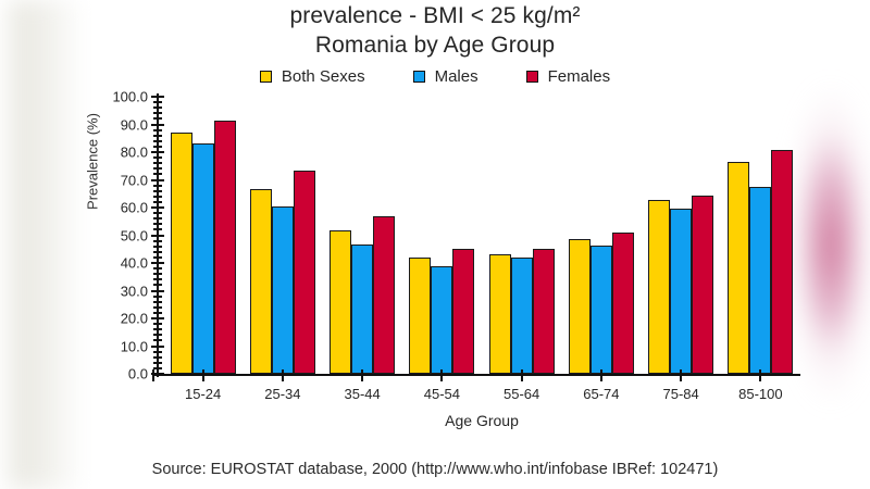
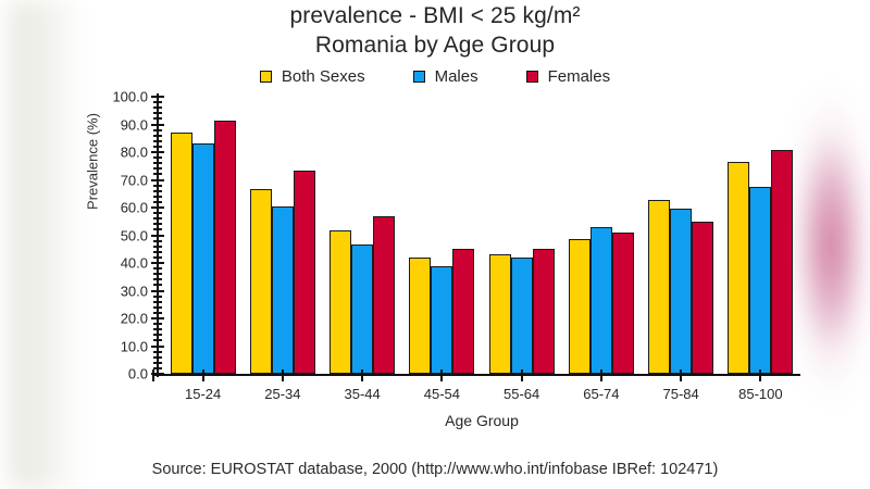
Males/65-74: 46 -> 53
Females/75-84: 64 -> 55
